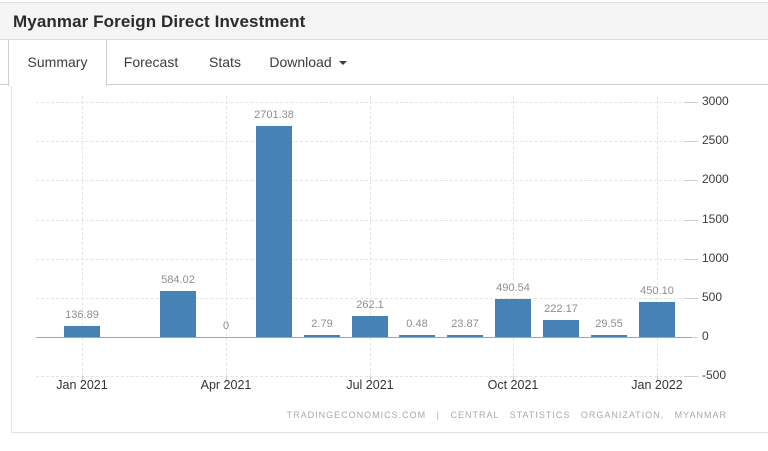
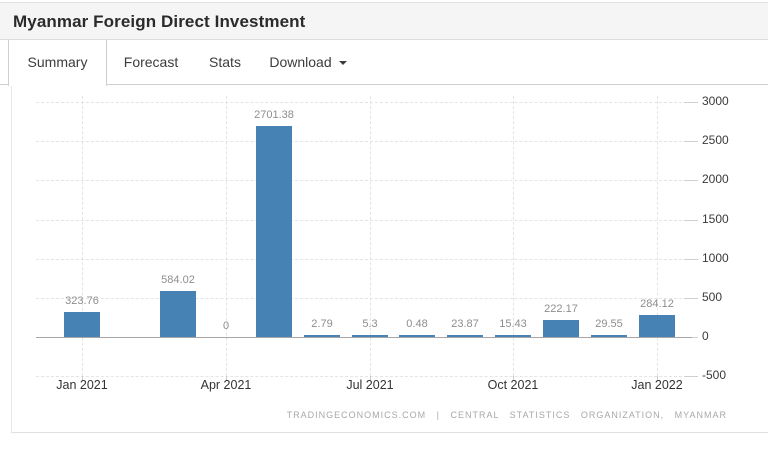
Jan 2021: 136.89 -> 323.76
Jul 2021: 262.1 -> 5.3
Oct 2021: 490.54 -> 15.43
Jan 2022: 450.10 -> 284.12
